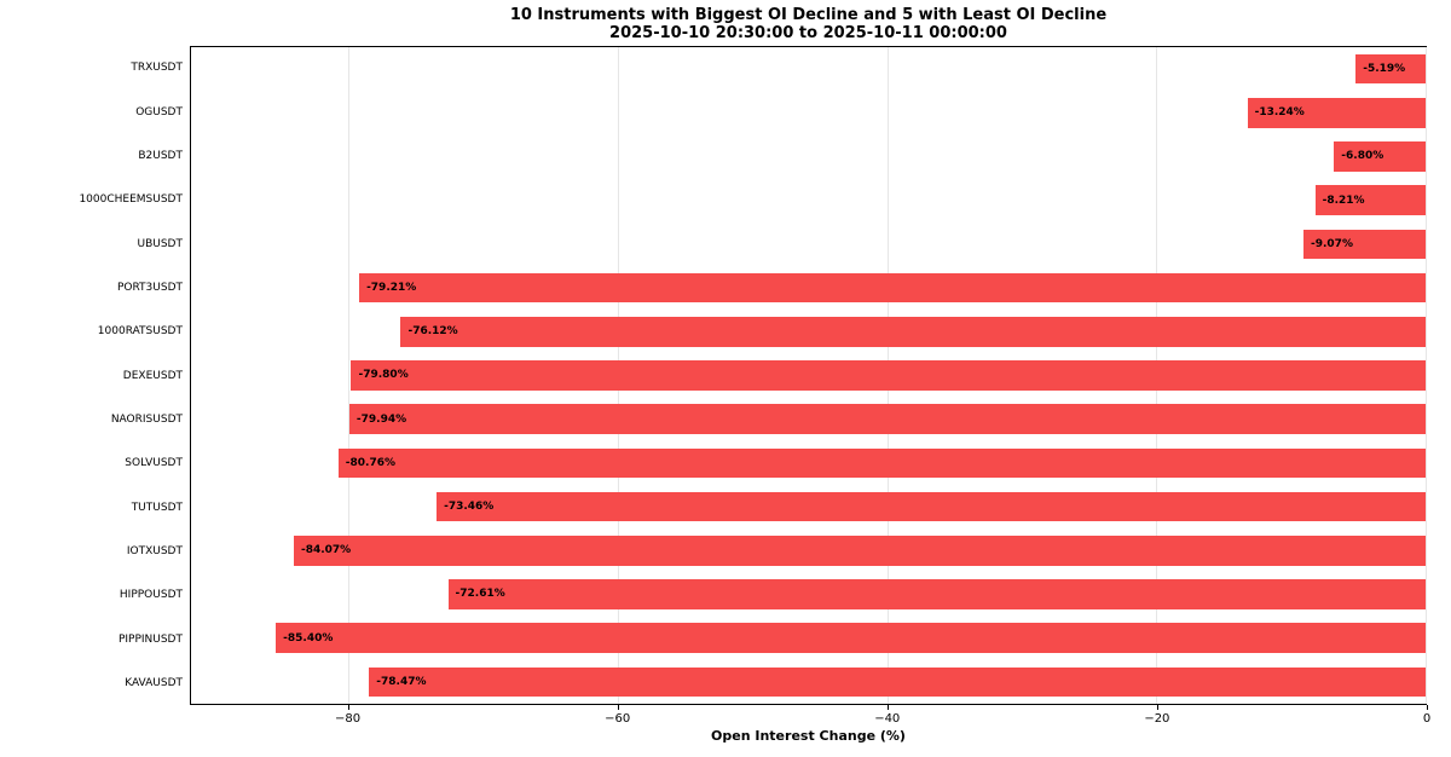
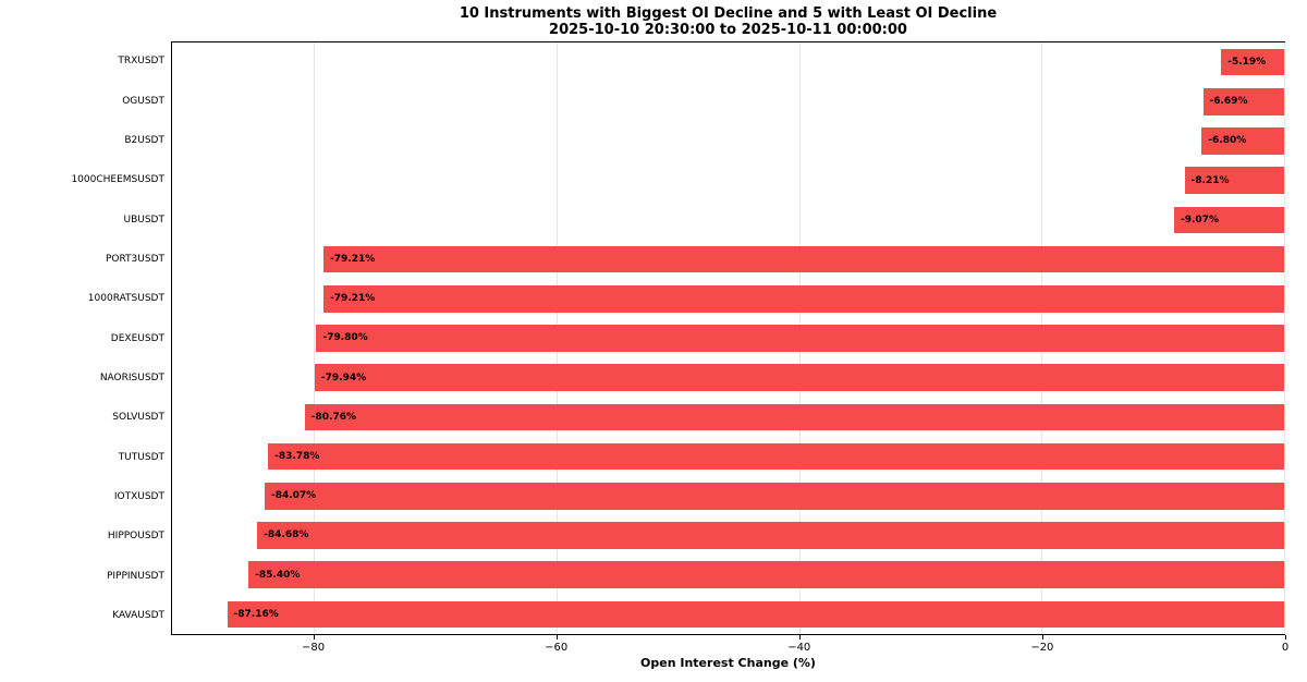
OGUSDT: -13.24% -> -6.69%
1000RATSUSDT: -76.12% -> -79.21%
TUTUSDT: -73.46% -> -83.78%
HIPPOUSDT: -72.61% -> -84.68%
KAVAUSDT: -78.47% -> -87.16%
